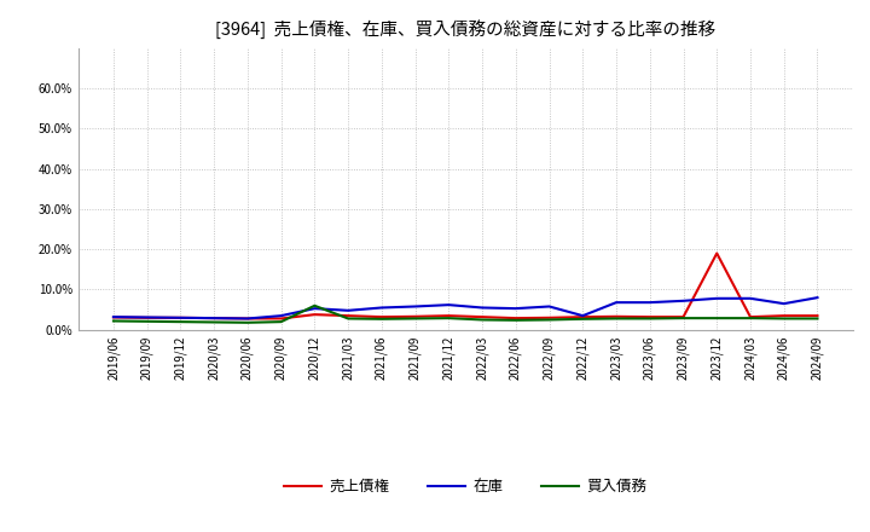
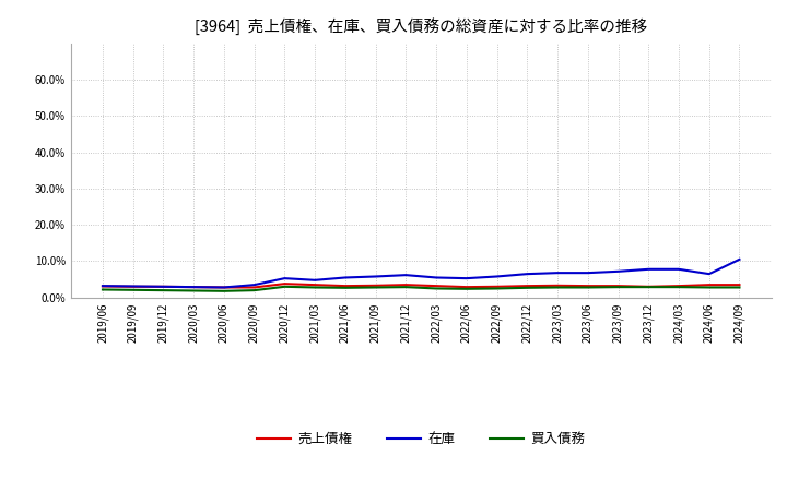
買入債務/2020/12: 6.0% -> 3.0%
在庫/2022/12: 3.5% -> 6.5%
売上債権/2023/12: 19.0% -> 3.0%
在庫/2024/09: 8.0% -> 10.5%
